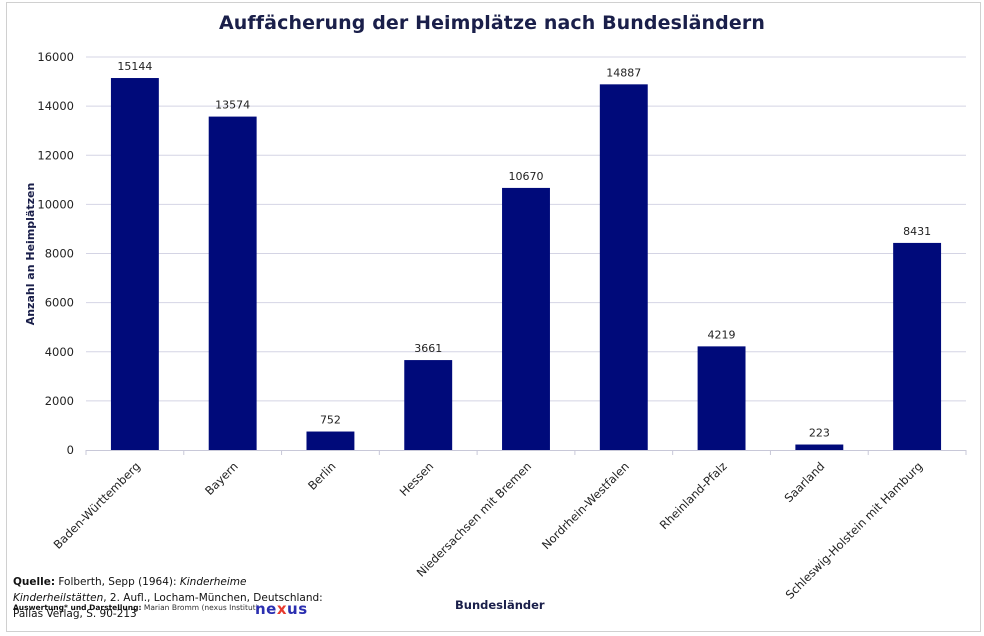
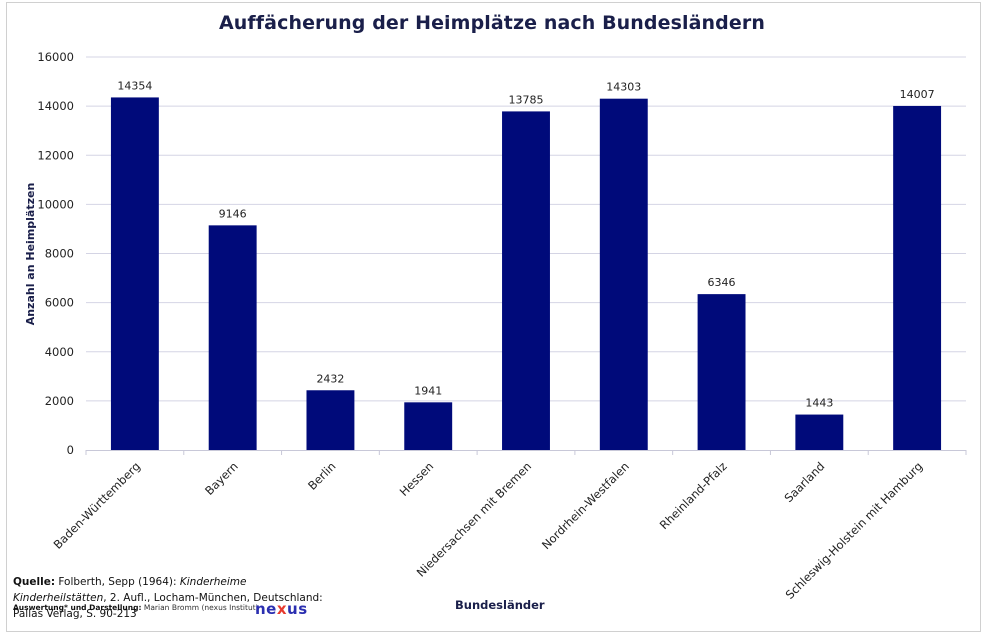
Baden-Württemberg: 15144 -> 14354
Bayern: 13574 -> 9146
Berlin: 752 -> 2432
Hessen: 3661 -> 1941
Niedersachsen mit Bremen: 10670 -> 13785
Nordrhein-Westfalen: 14887 -> 14303
Rheinland-Pfalz: 4219 -> 6346
Saarland: 223 -> 1443
Schleswig-Holstein mit Hamburg: 8431 -> 14007
